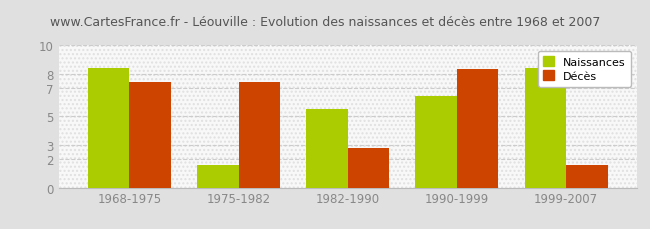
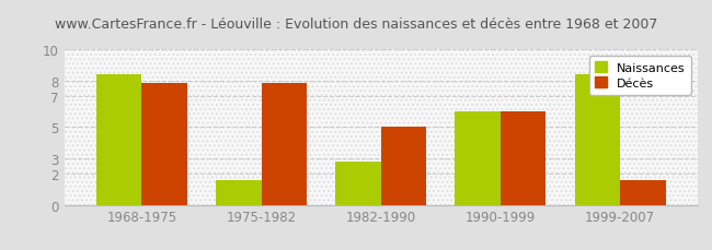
Décès/1968-1975: 7.4 -> 7.8
Décès/1975-1982: 7.4 -> 7.8
Naissances/1982-1990: 5.5 -> 2.8
Décès/1982-1990: 2.8 -> 5.0
Naissances/1990-1999: 6.4 -> 6.0
Décès/1990-1999: 8.3 -> 6.0
